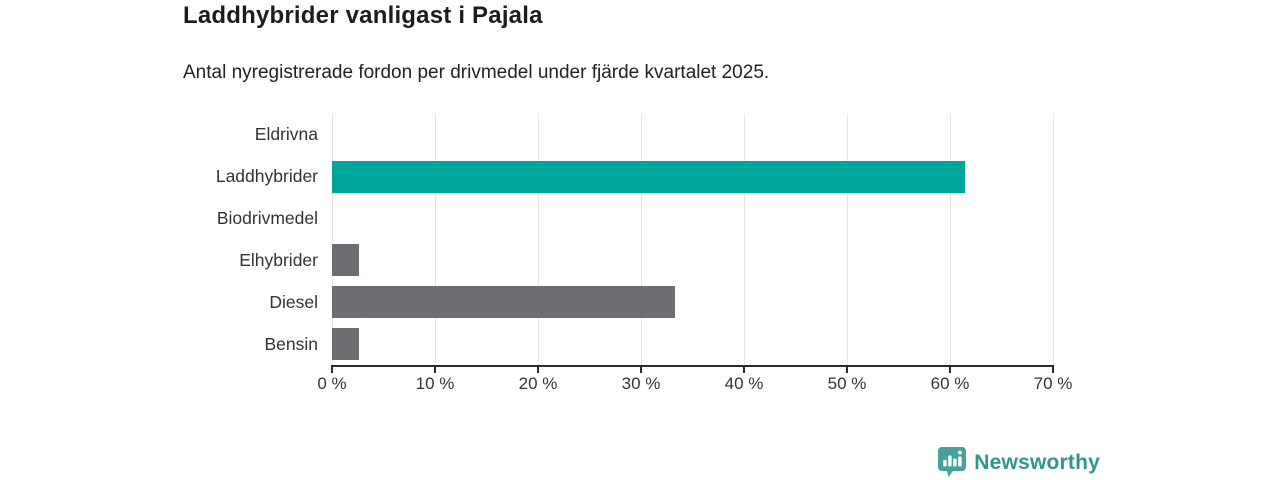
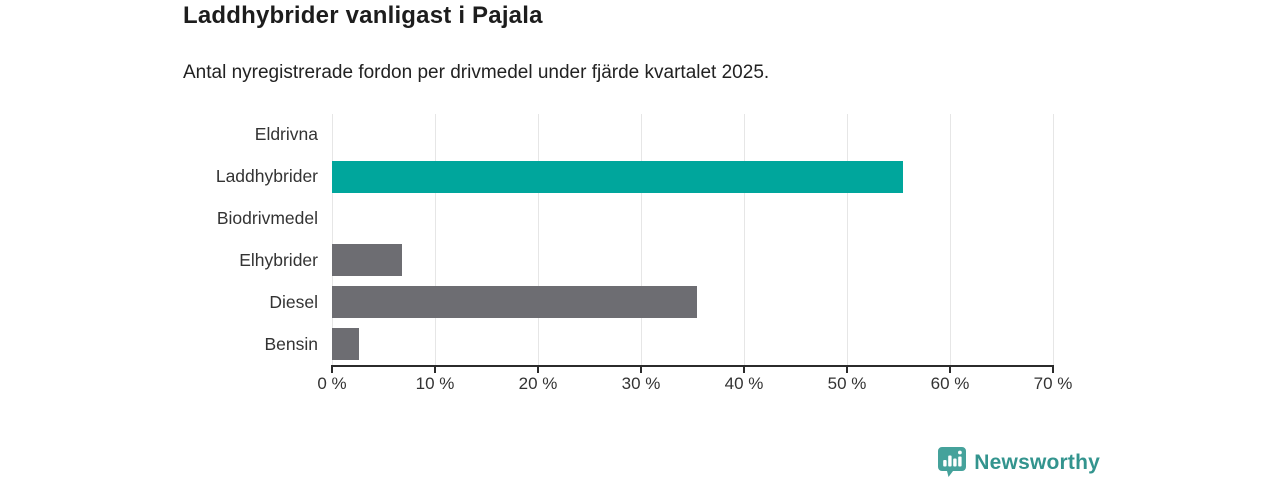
Laddhybrider: 61.5% -> 55.4%
Elhybrider: 2.6% -> 6.8%
Diesel: 33.3% -> 35.4%
